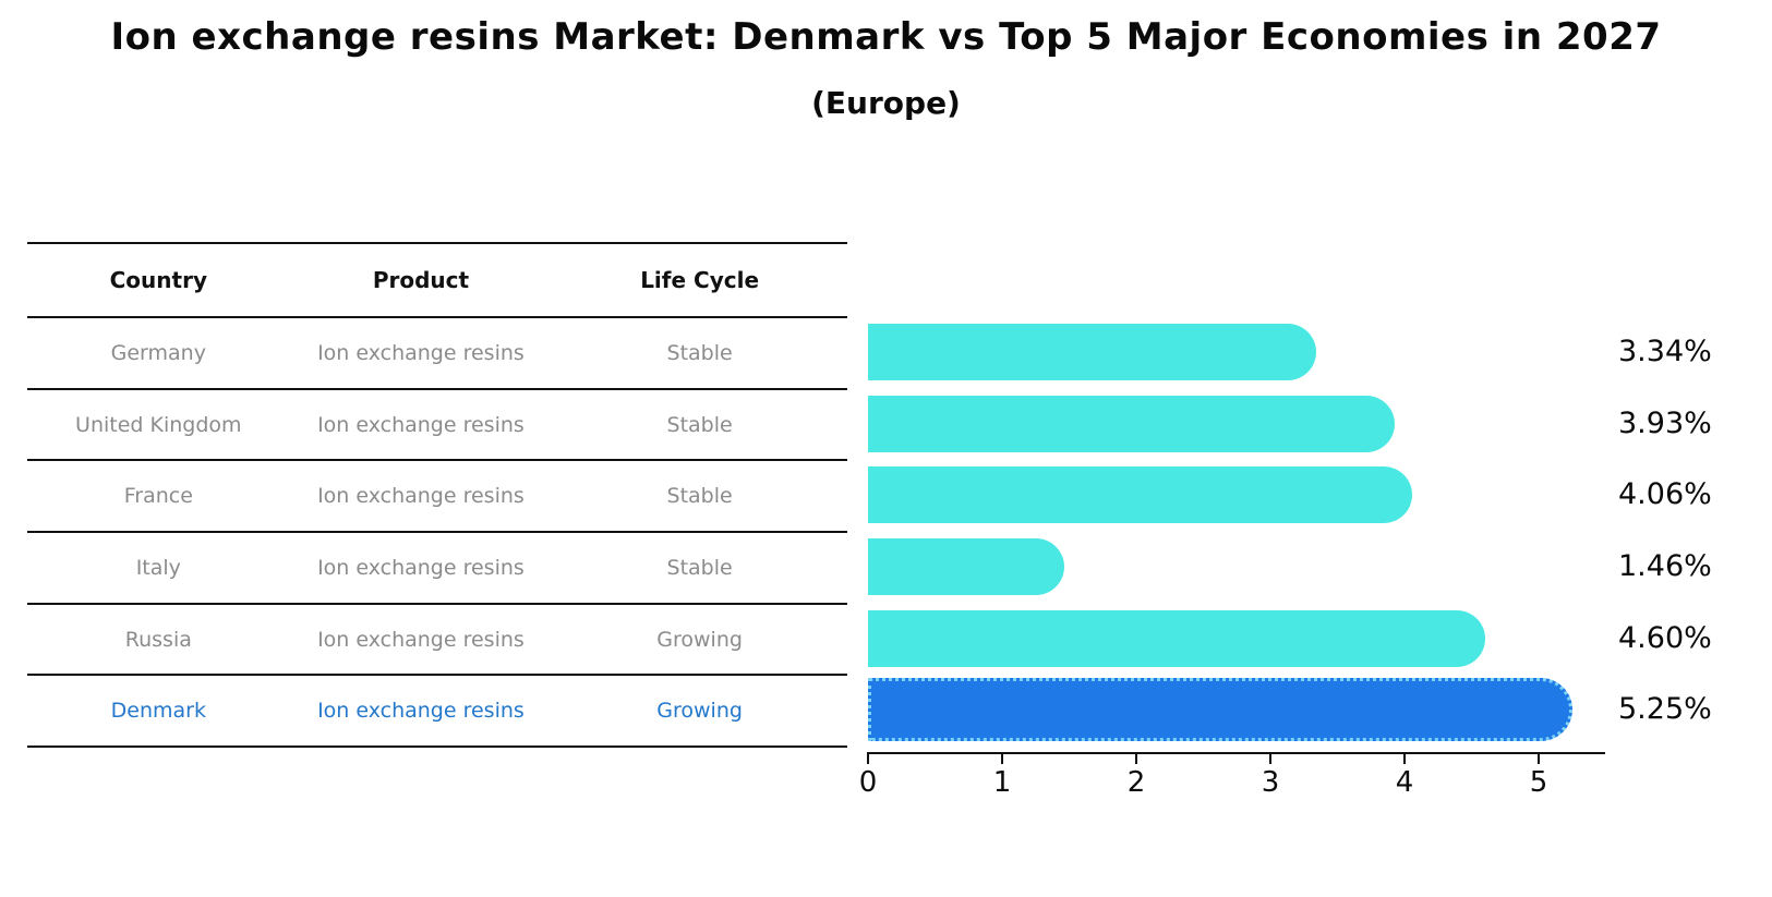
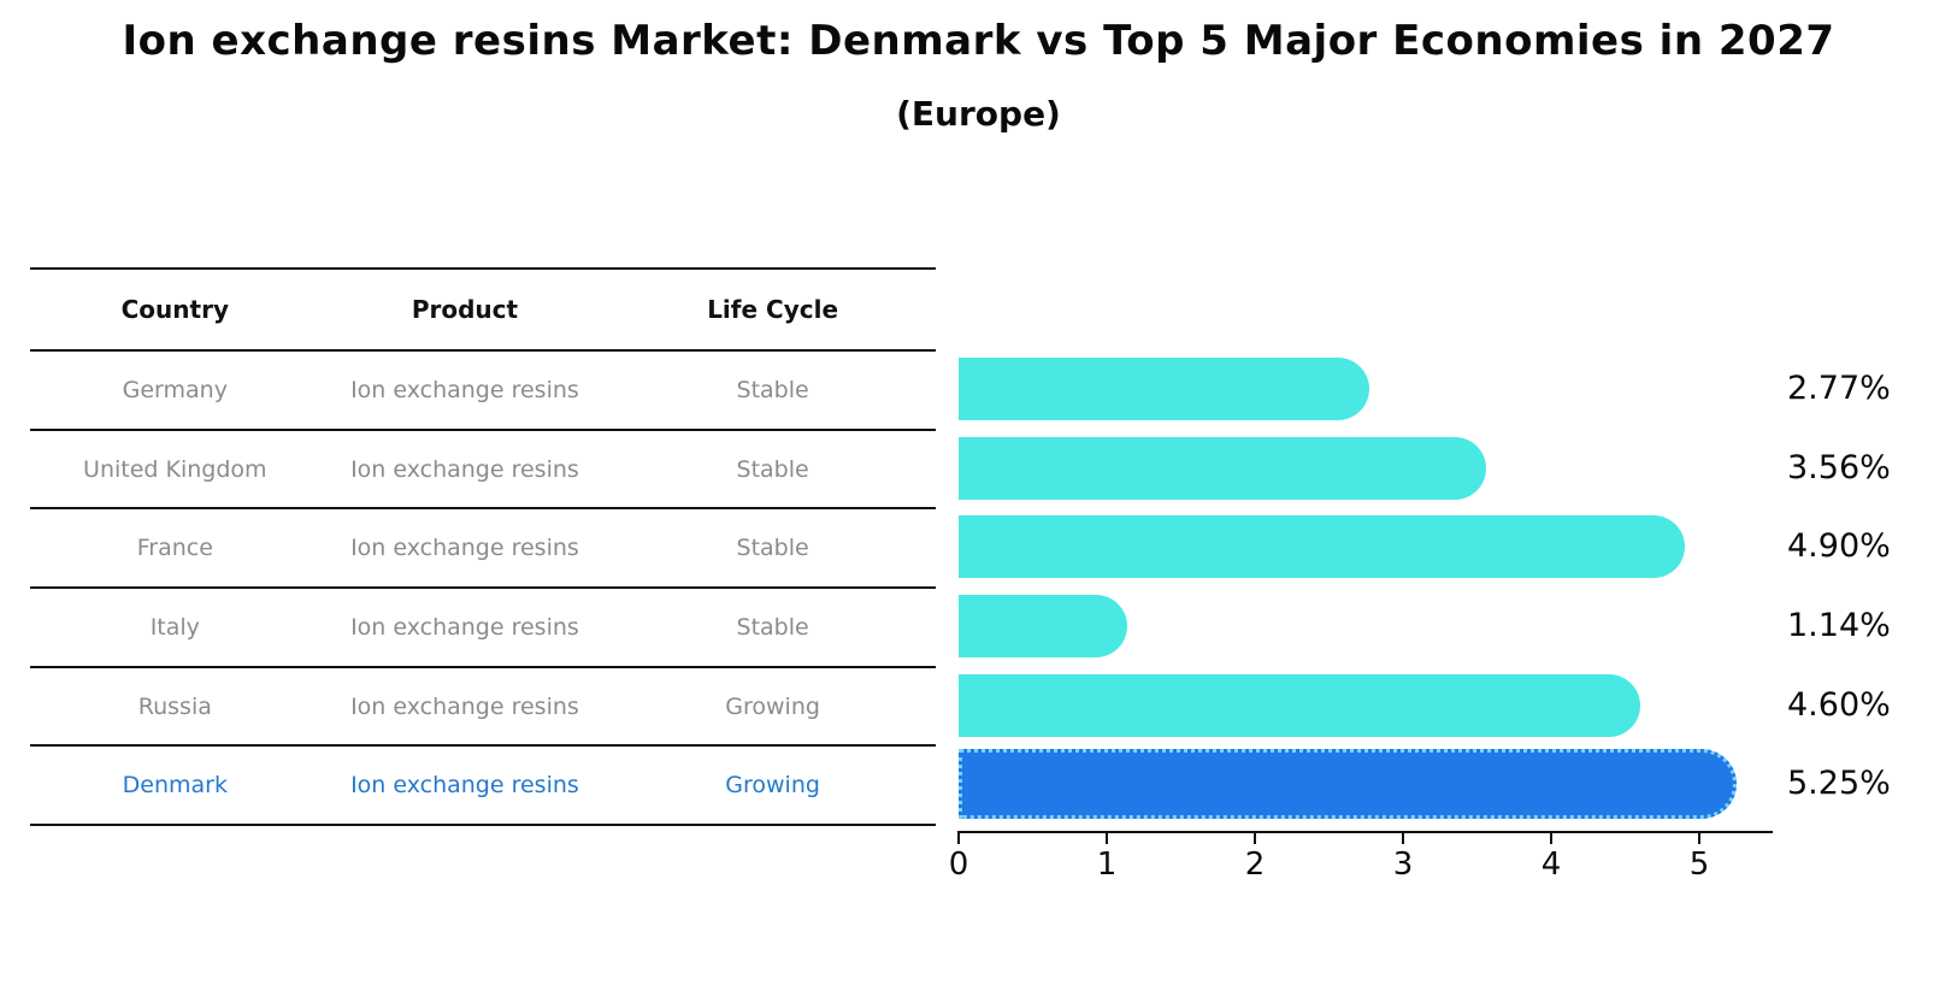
Germany: 3.34% -> 2.77%
United Kingdom: 3.93% -> 3.56%
France: 4.06% -> 4.90%
Italy: 1.46% -> 1.14%
